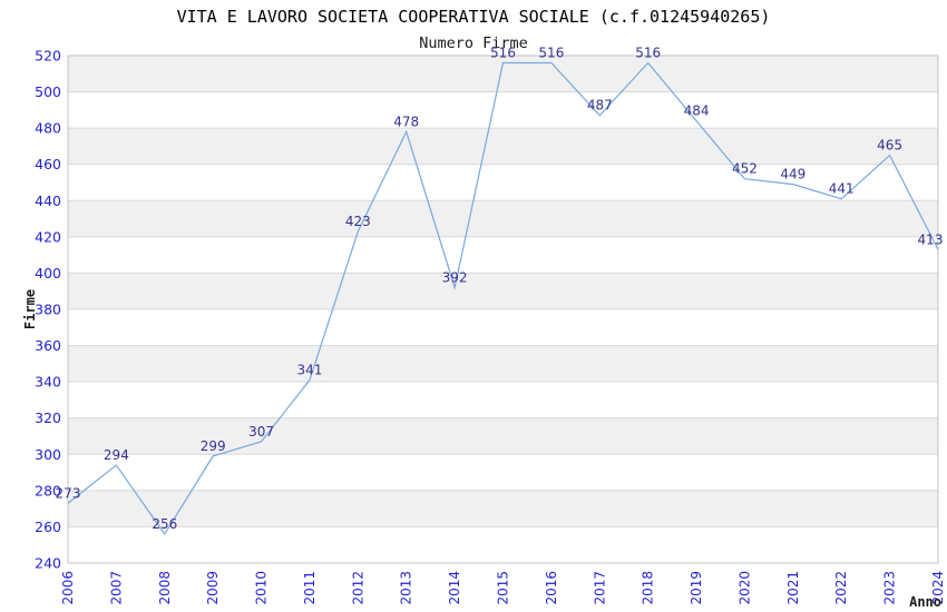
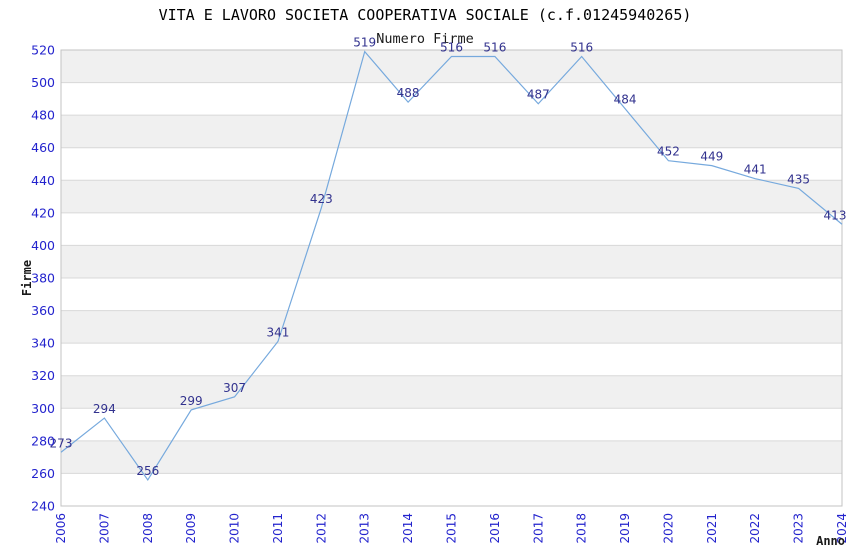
2013: 478 -> 519
2014: 392 -> 488
2023: 465 -> 435
